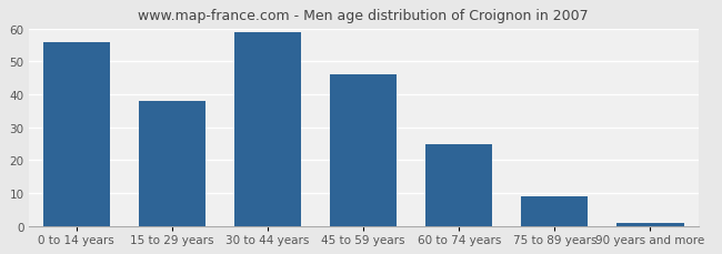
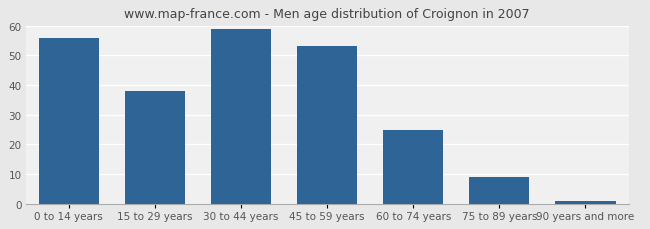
45 to 59 years: 46 -> 53
